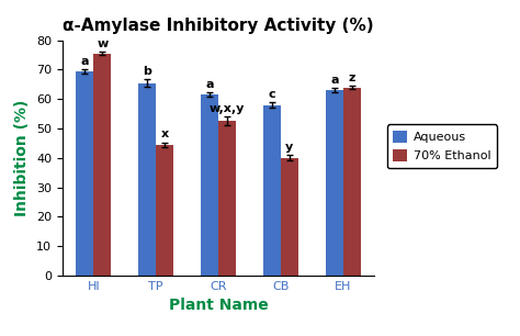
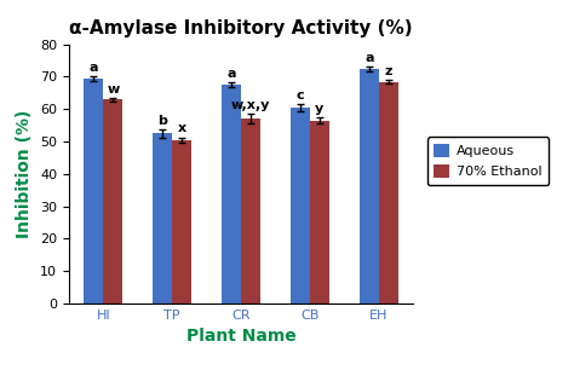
70% Ethanol/HI: 75.5 -> 63.0
Aqueous/TP: 65.5 -> 52.5
70% Ethanol/TP: 44.5 -> 50.5
Aqueous/CR: 61.5 -> 67.5
70% Ethanol/CR: 52.5 -> 57.0
Aqueous/CB: 58.0 -> 60.5
70% Ethanol/CB: 40.0 -> 56.5
Aqueous/EH: 63.0 -> 72.5
70% Ethanol/EH: 64.0 -> 68.5
